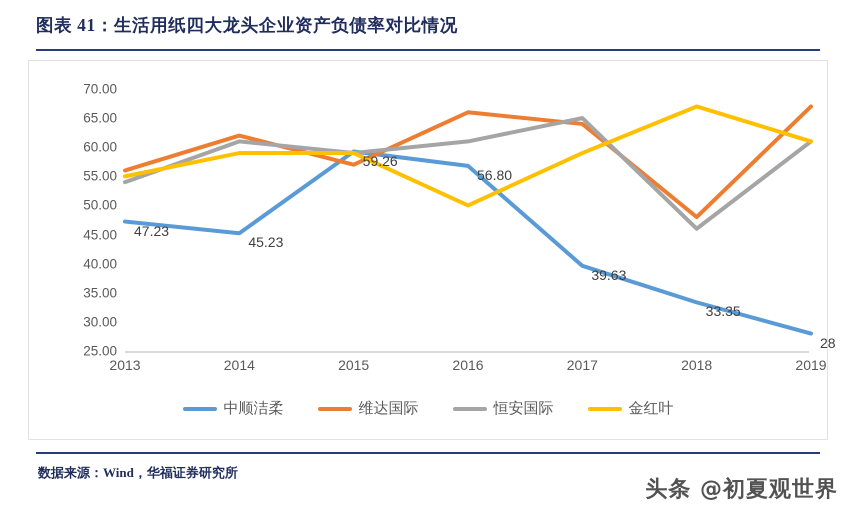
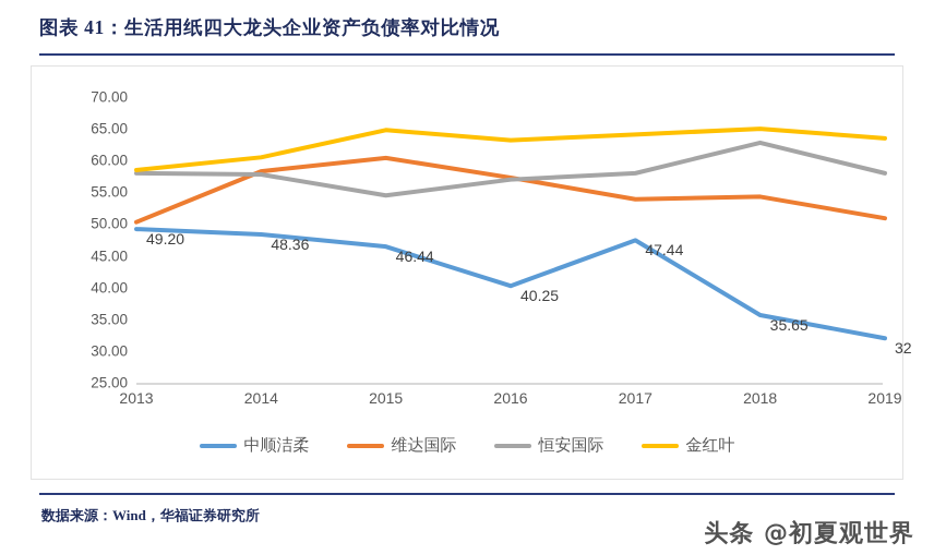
中顺洁柔/2013: 47.23 -> 49.20
维达国际/2013: 56 -> 50
恒安国际/2013: 54 -> 58
金红叶/2013: 55 -> 58
中顺洁柔/2014: 45.23 -> 48.36
维达国际/2014: 62 -> 58
恒安国际/2014: 61 -> 58
金红叶/2014: 59 -> 60
中顺洁柔/2015: 59.26 -> 46.44
维达国际/2015: 57 -> 60
恒安国际/2015: 59 -> 54
金红叶/2015: 59 -> 65
中顺洁柔/2016: 56.80 -> 40.25
维达国际/2016: 66 -> 57
恒安国际/2016: 61 -> 57
金红叶/2016: 50 -> 63
中顺洁柔/2017: 39.63 -> 47.44
维达国际/2017: 64 -> 54
恒安国际/2017: 65 -> 58
金红叶/2017: 59 -> 64
中顺洁柔/2018: 33.35 -> 35.65
维达国际/2018: 48 -> 54
恒安国际/2018: 46 -> 63
金红叶/2018: 67 -> 65
中顺洁柔/2019: 28 -> 32
维达国际/2019: 67 -> 51
恒安国际/2019: 61 -> 58
金红叶/2019: 61 -> 64
